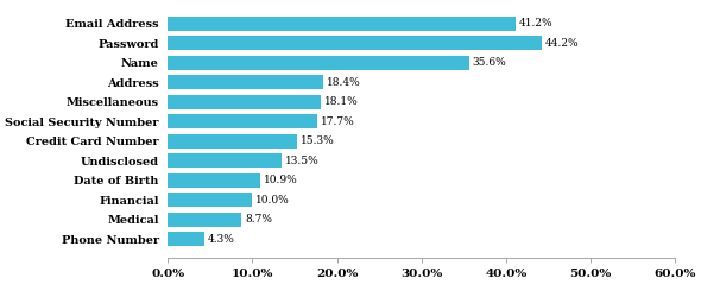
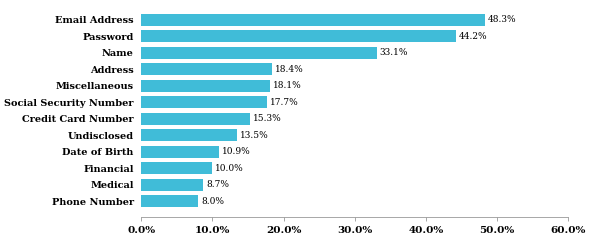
Email Address: 41.2% -> 48.3%
Name: 35.6% -> 33.1%
Phone Number: 4.3% -> 8.0%
